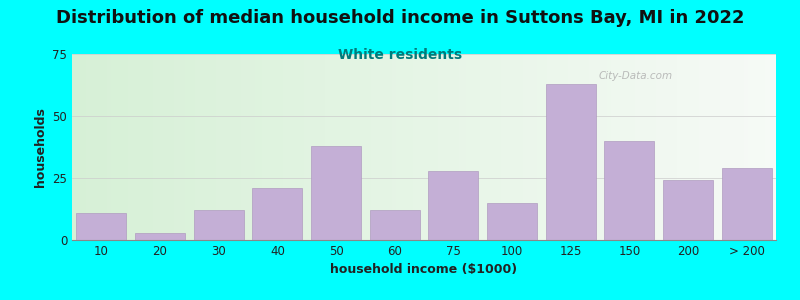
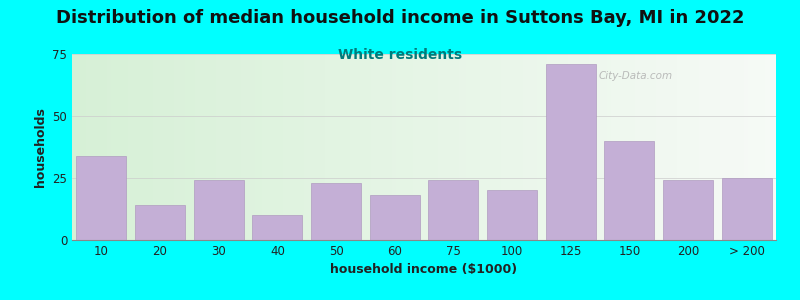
10: 11 -> 34
20: 3 -> 14
30: 12 -> 24
40: 21 -> 10
50: 38 -> 23
60: 12 -> 18
75: 28 -> 24
100: 15 -> 20
125: 63 -> 71
> 200: 29 -> 25
